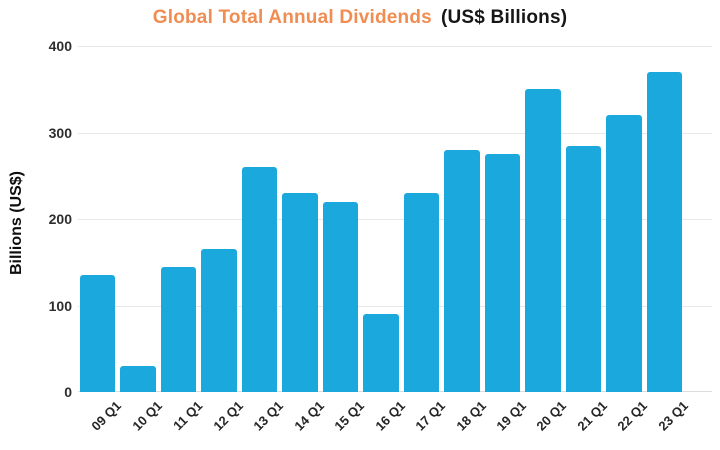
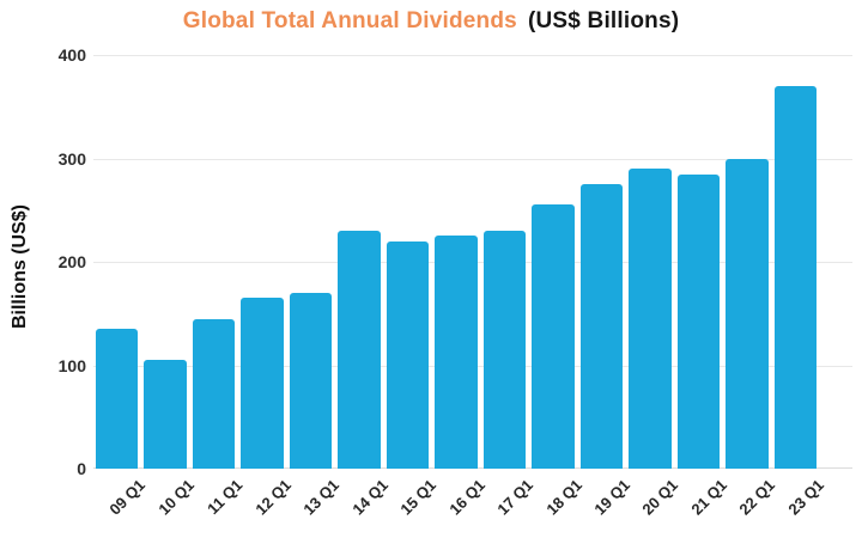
10 Q1: 30 -> 100
13 Q1: 260 -> 170
16 Q1: 90 -> 220
18 Q1: 280 -> 260
20 Q1: 350 -> 290
22 Q1: 320 -> 300
